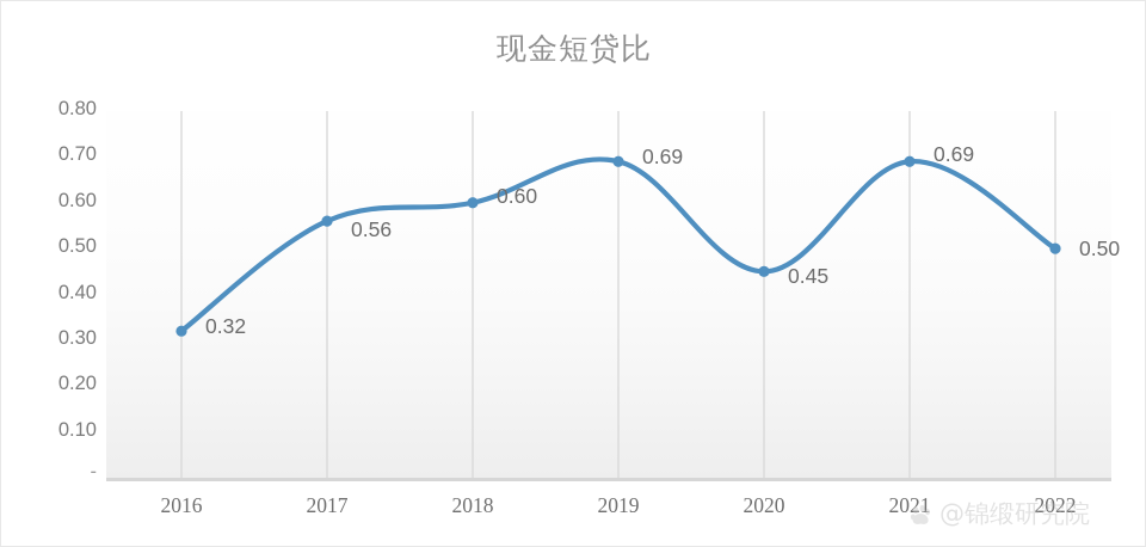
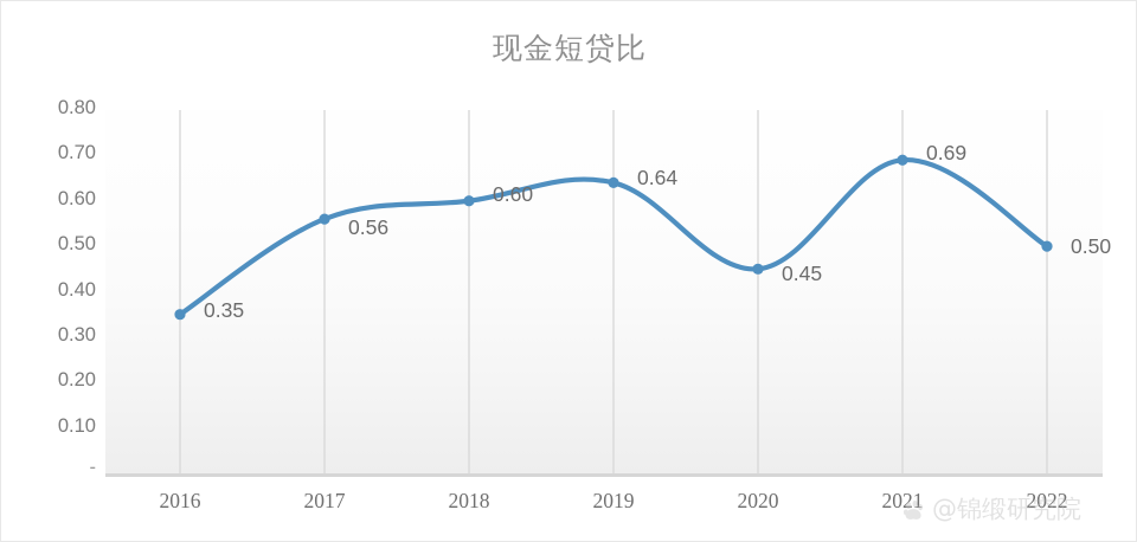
2016: 0.32 -> 0.35
2019: 0.69 -> 0.64
